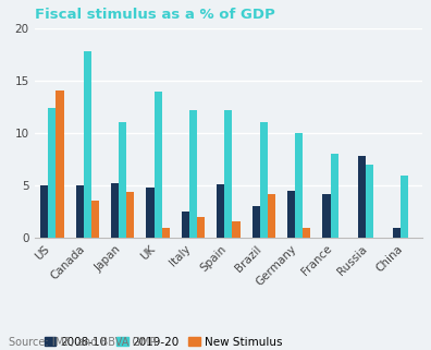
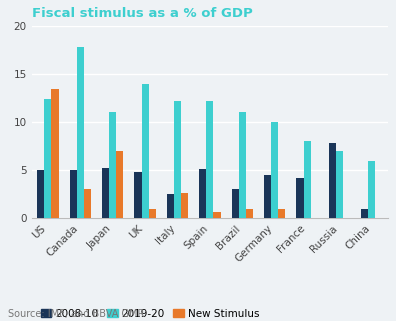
New Stimulus/US: 14.0 -> 13.4
New Stimulus/Canada: 3.6 -> 3.0
New Stimulus/Japan: 4.4 -> 7.0
New Stimulus/Italy: 2.0 -> 2.6
New Stimulus/Spain: 1.6 -> 0.7
New Stimulus/Brazil: 4.2 -> 1.0
